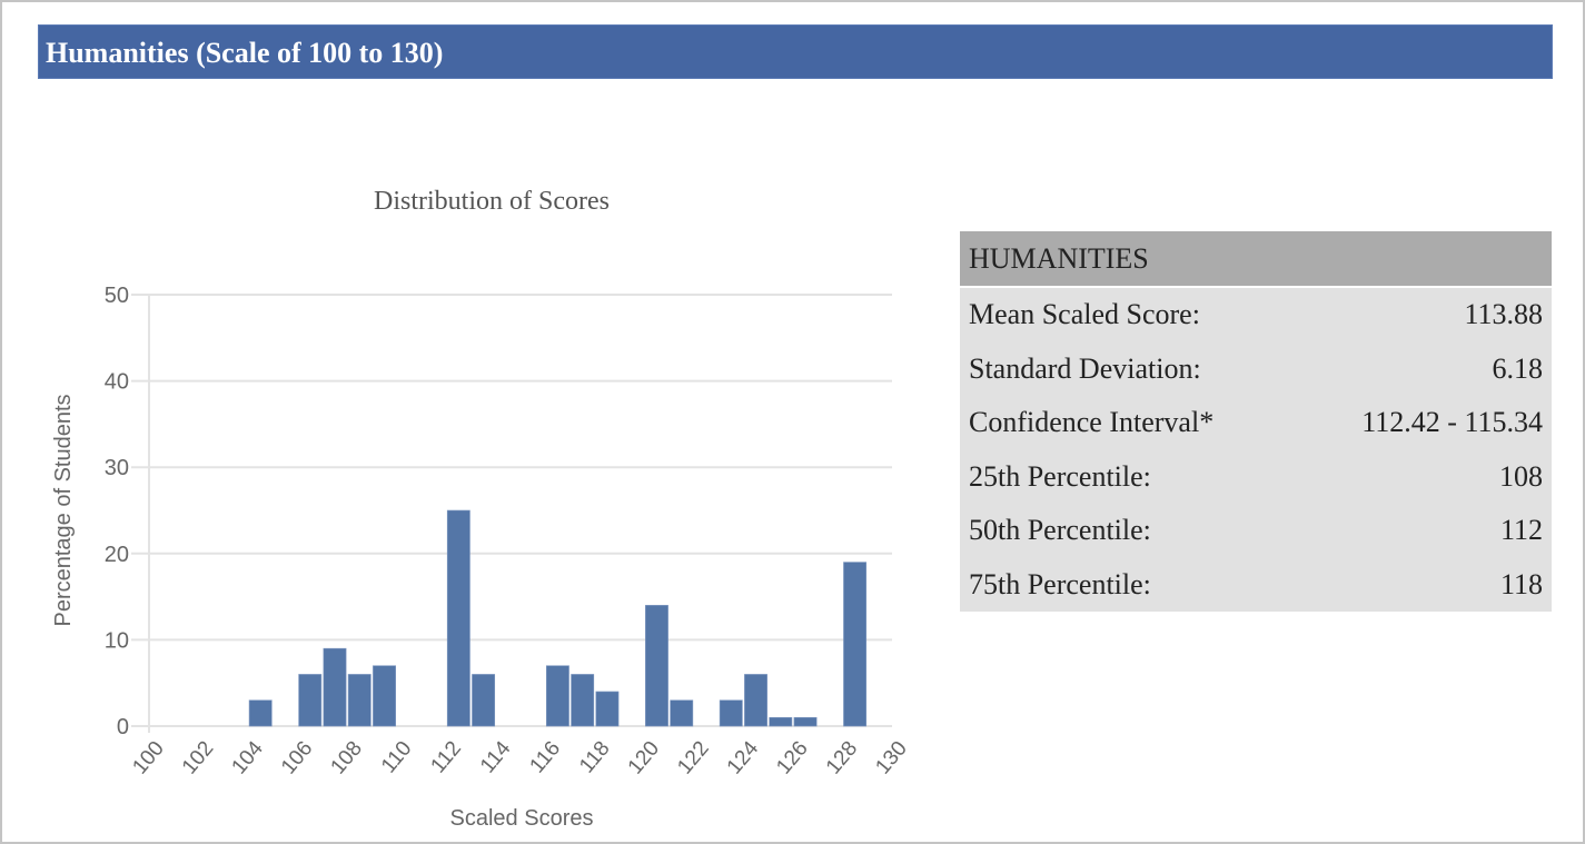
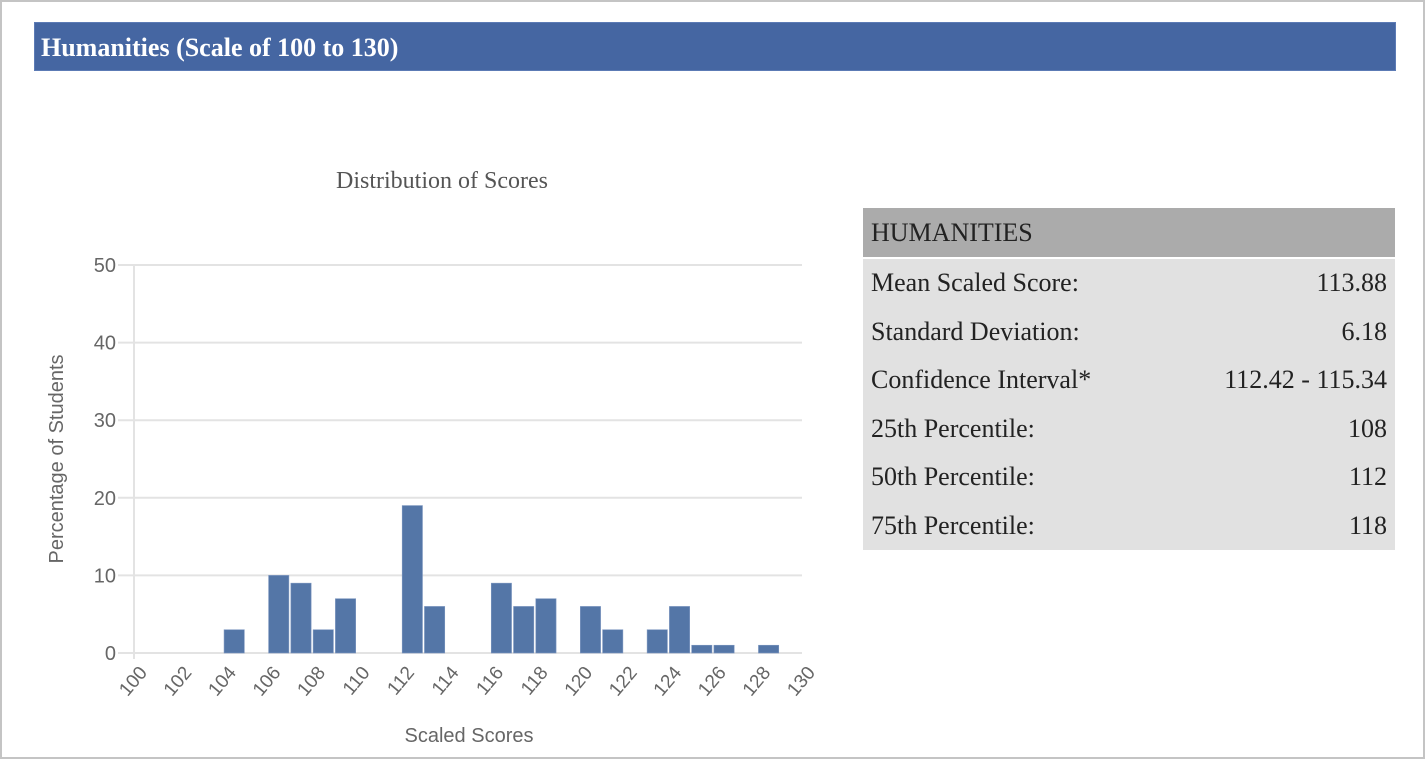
106: 6 -> 10
108: 6 -> 3
112: 25 -> 19
116: 7 -> 9
118: 4 -> 7
120: 14 -> 6
128: 19 -> 1
